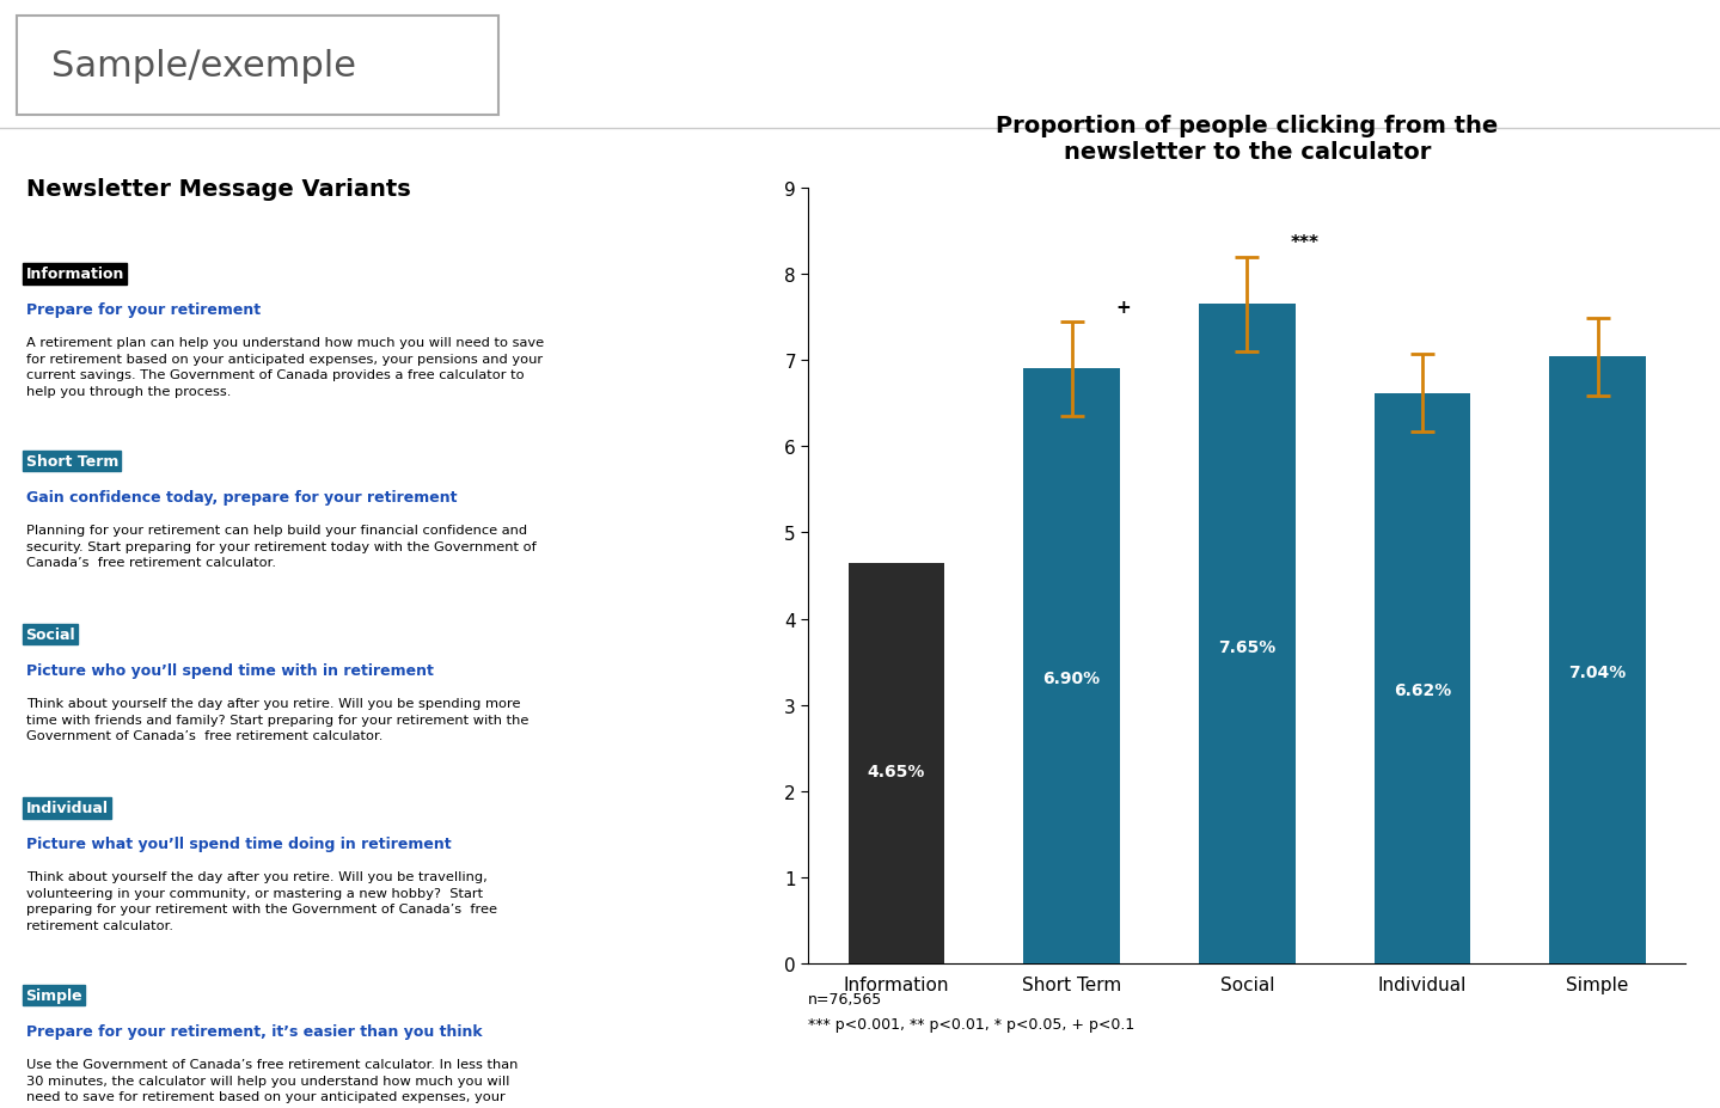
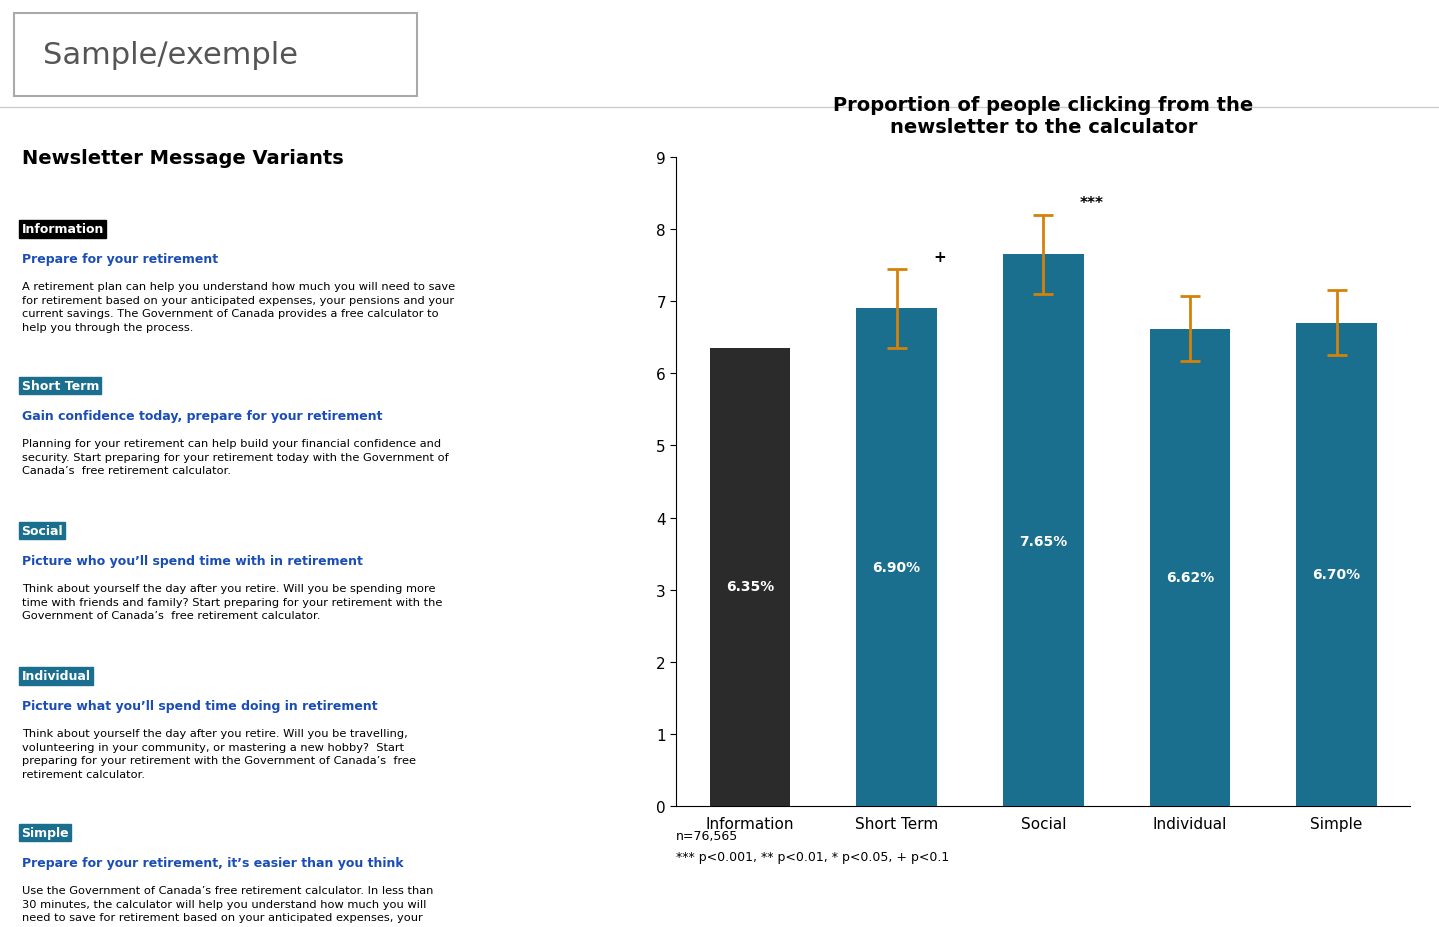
Information: 4.65% -> 6.35%
Simple: 7.04% -> 6.70%
